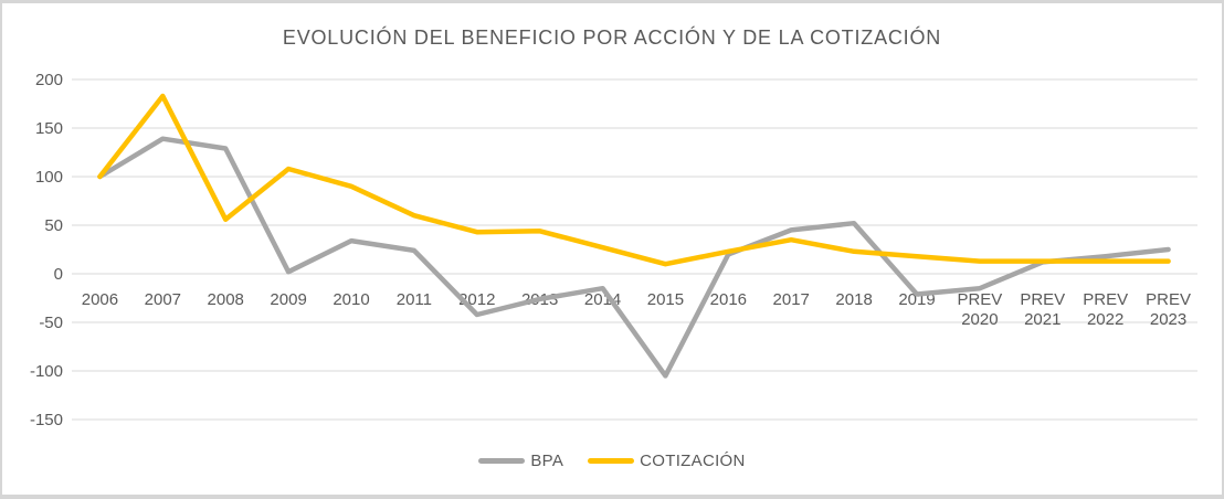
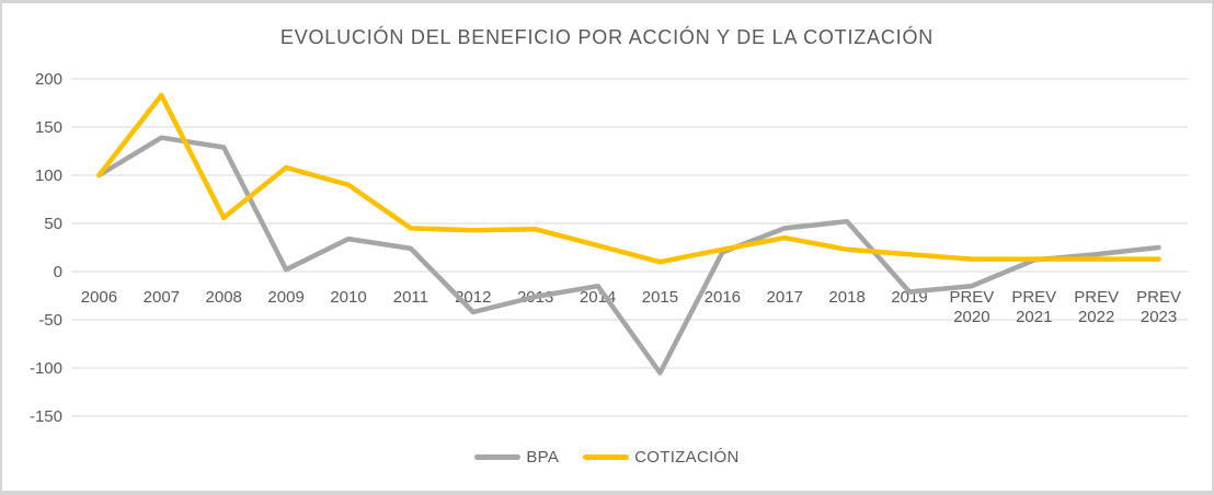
COTIZACIÓN/2011: 60 -> 40
